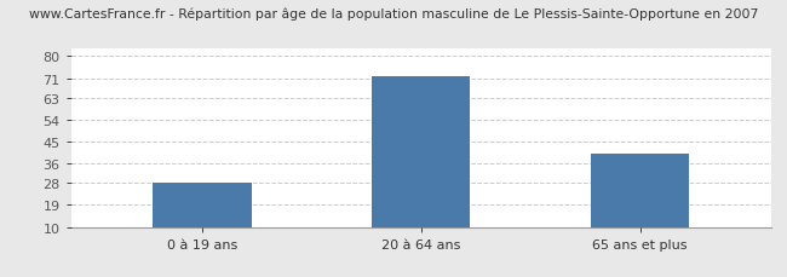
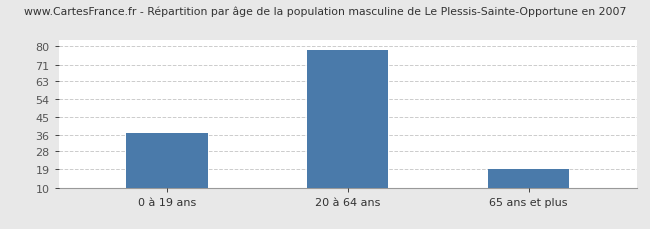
0 à 19 ans: 28 -> 37
20 à 64 ans: 72 -> 78
65 ans et plus: 40 -> 19
